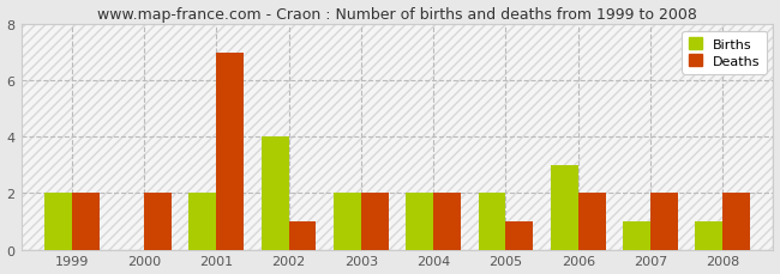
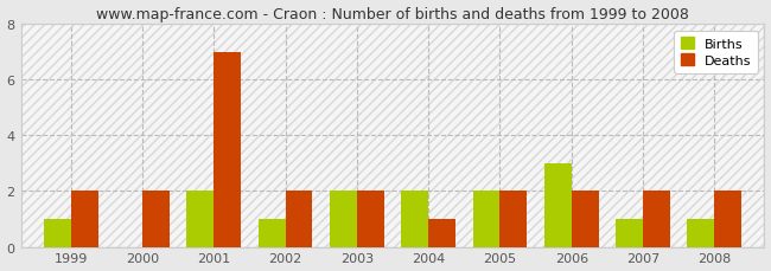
Births/1999: 2 -> 1
Births/2002: 4 -> 1
Deaths/2002: 1 -> 2
Deaths/2004: 2 -> 1
Deaths/2005: 1 -> 2
